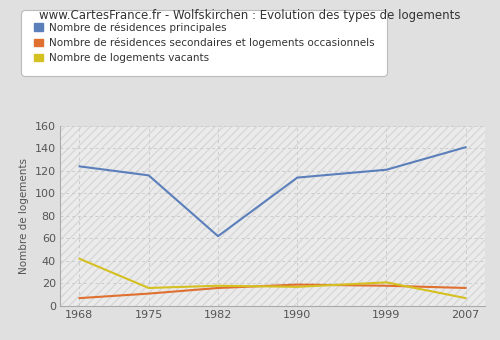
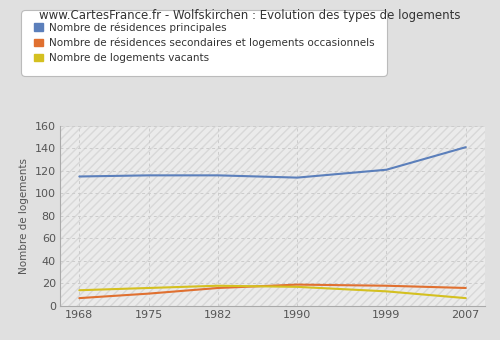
Nombre de résidences principales/1968: 124 -> 115
Nombre de logements vacants/1968: 42 -> 14
Nombre de résidences principales/1982: 62 -> 116
Nombre de logements vacants/1999: 21 -> 13
